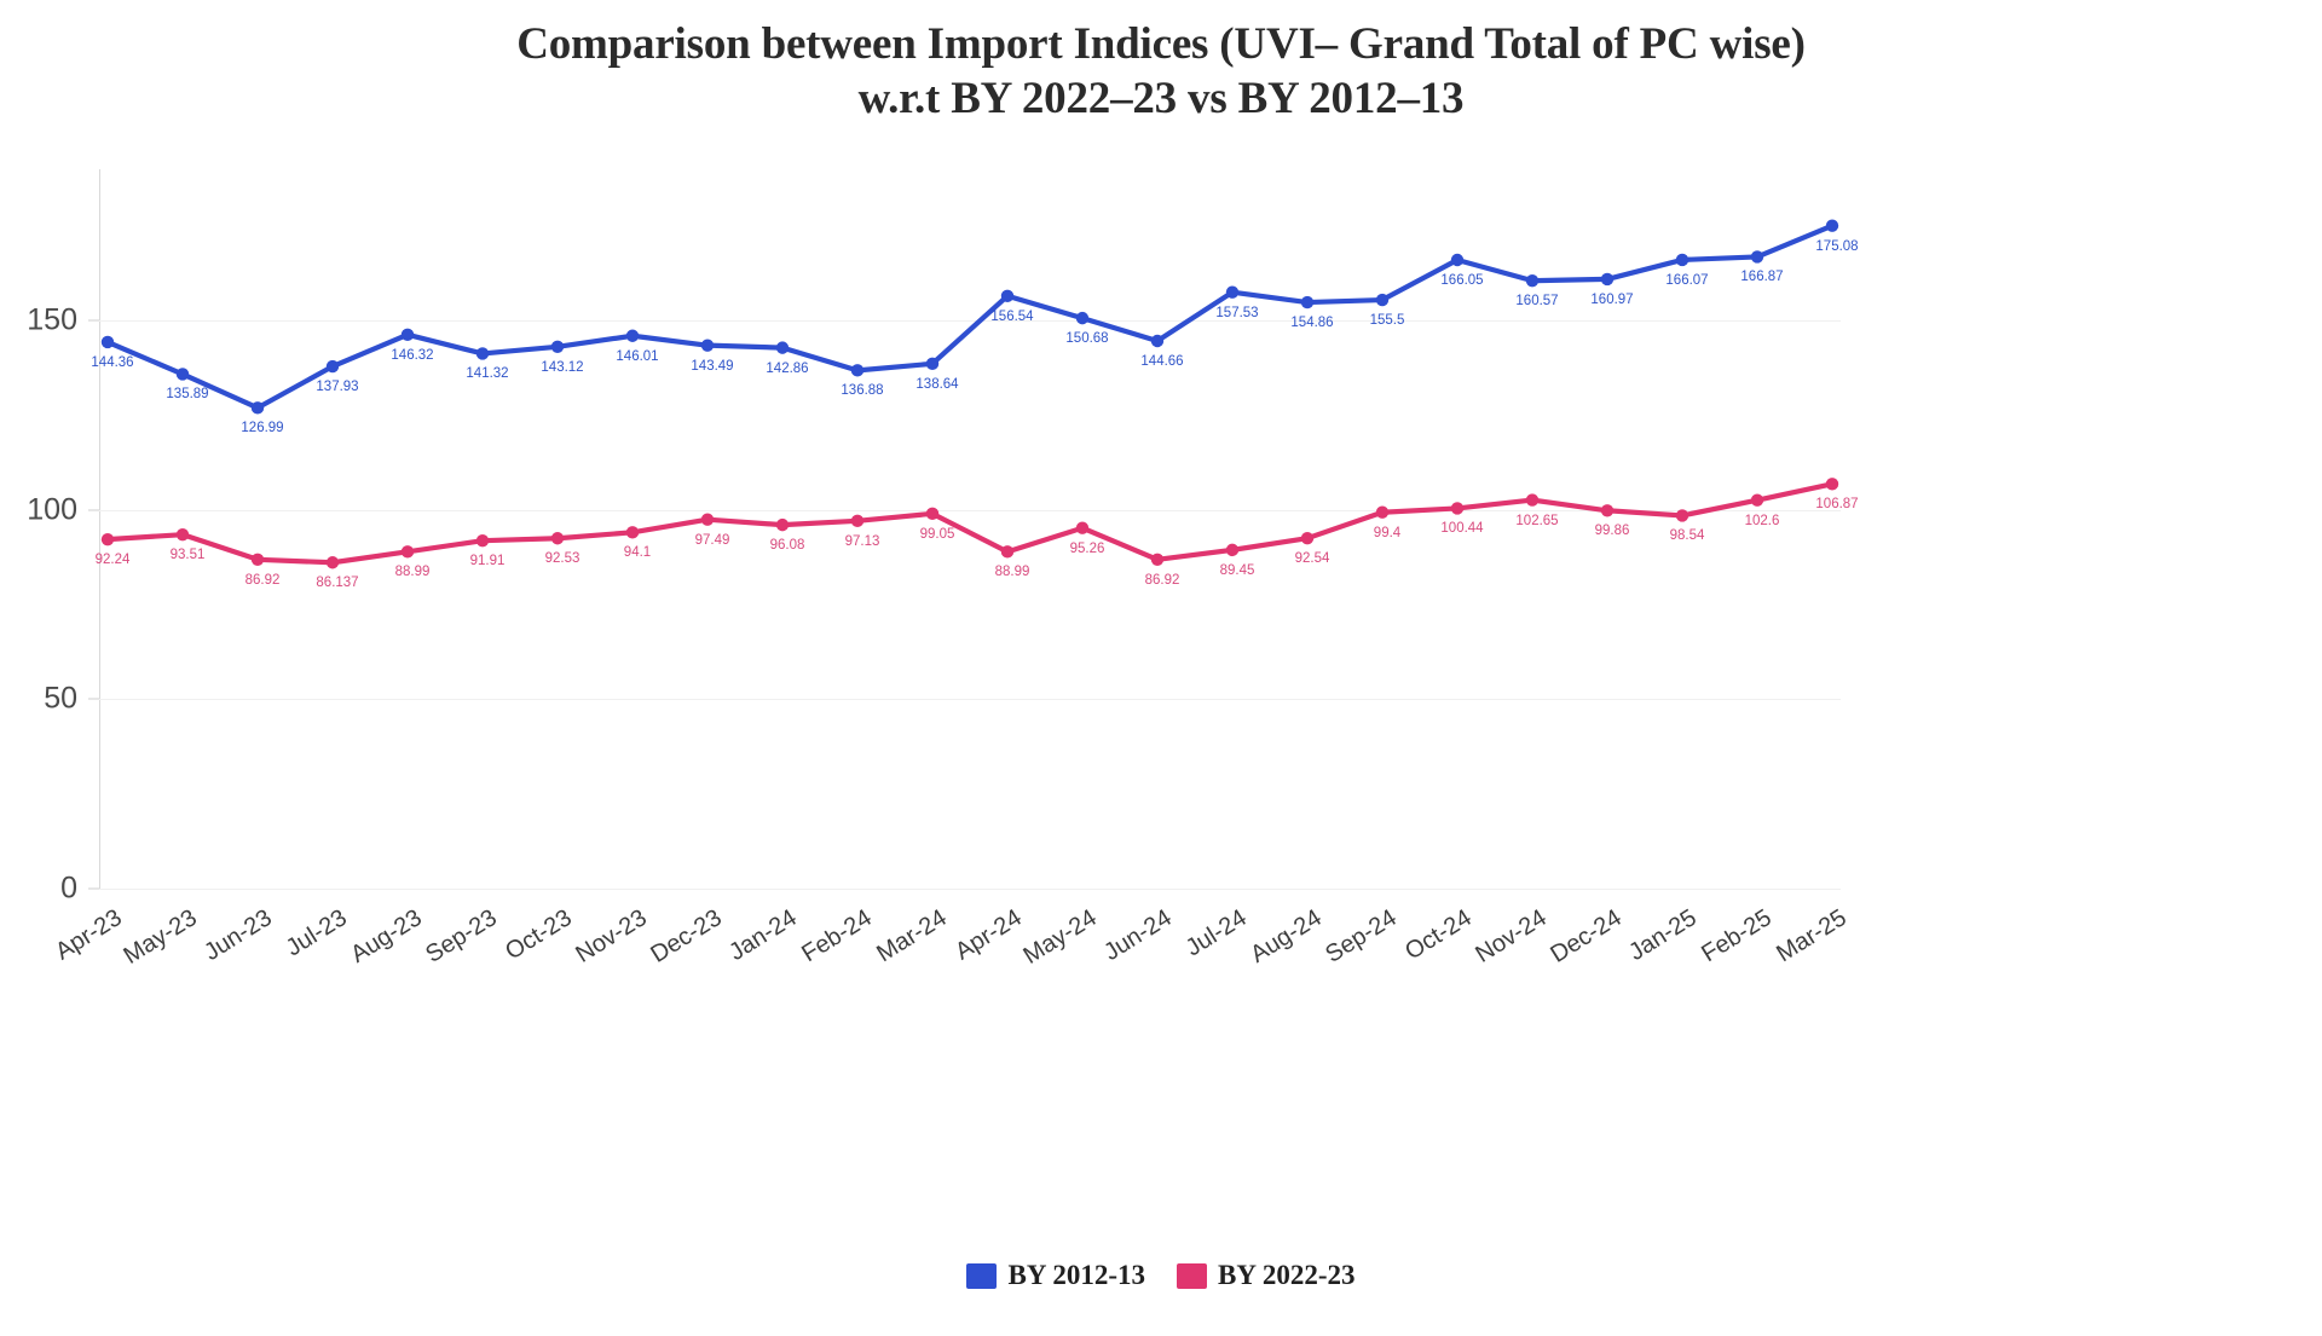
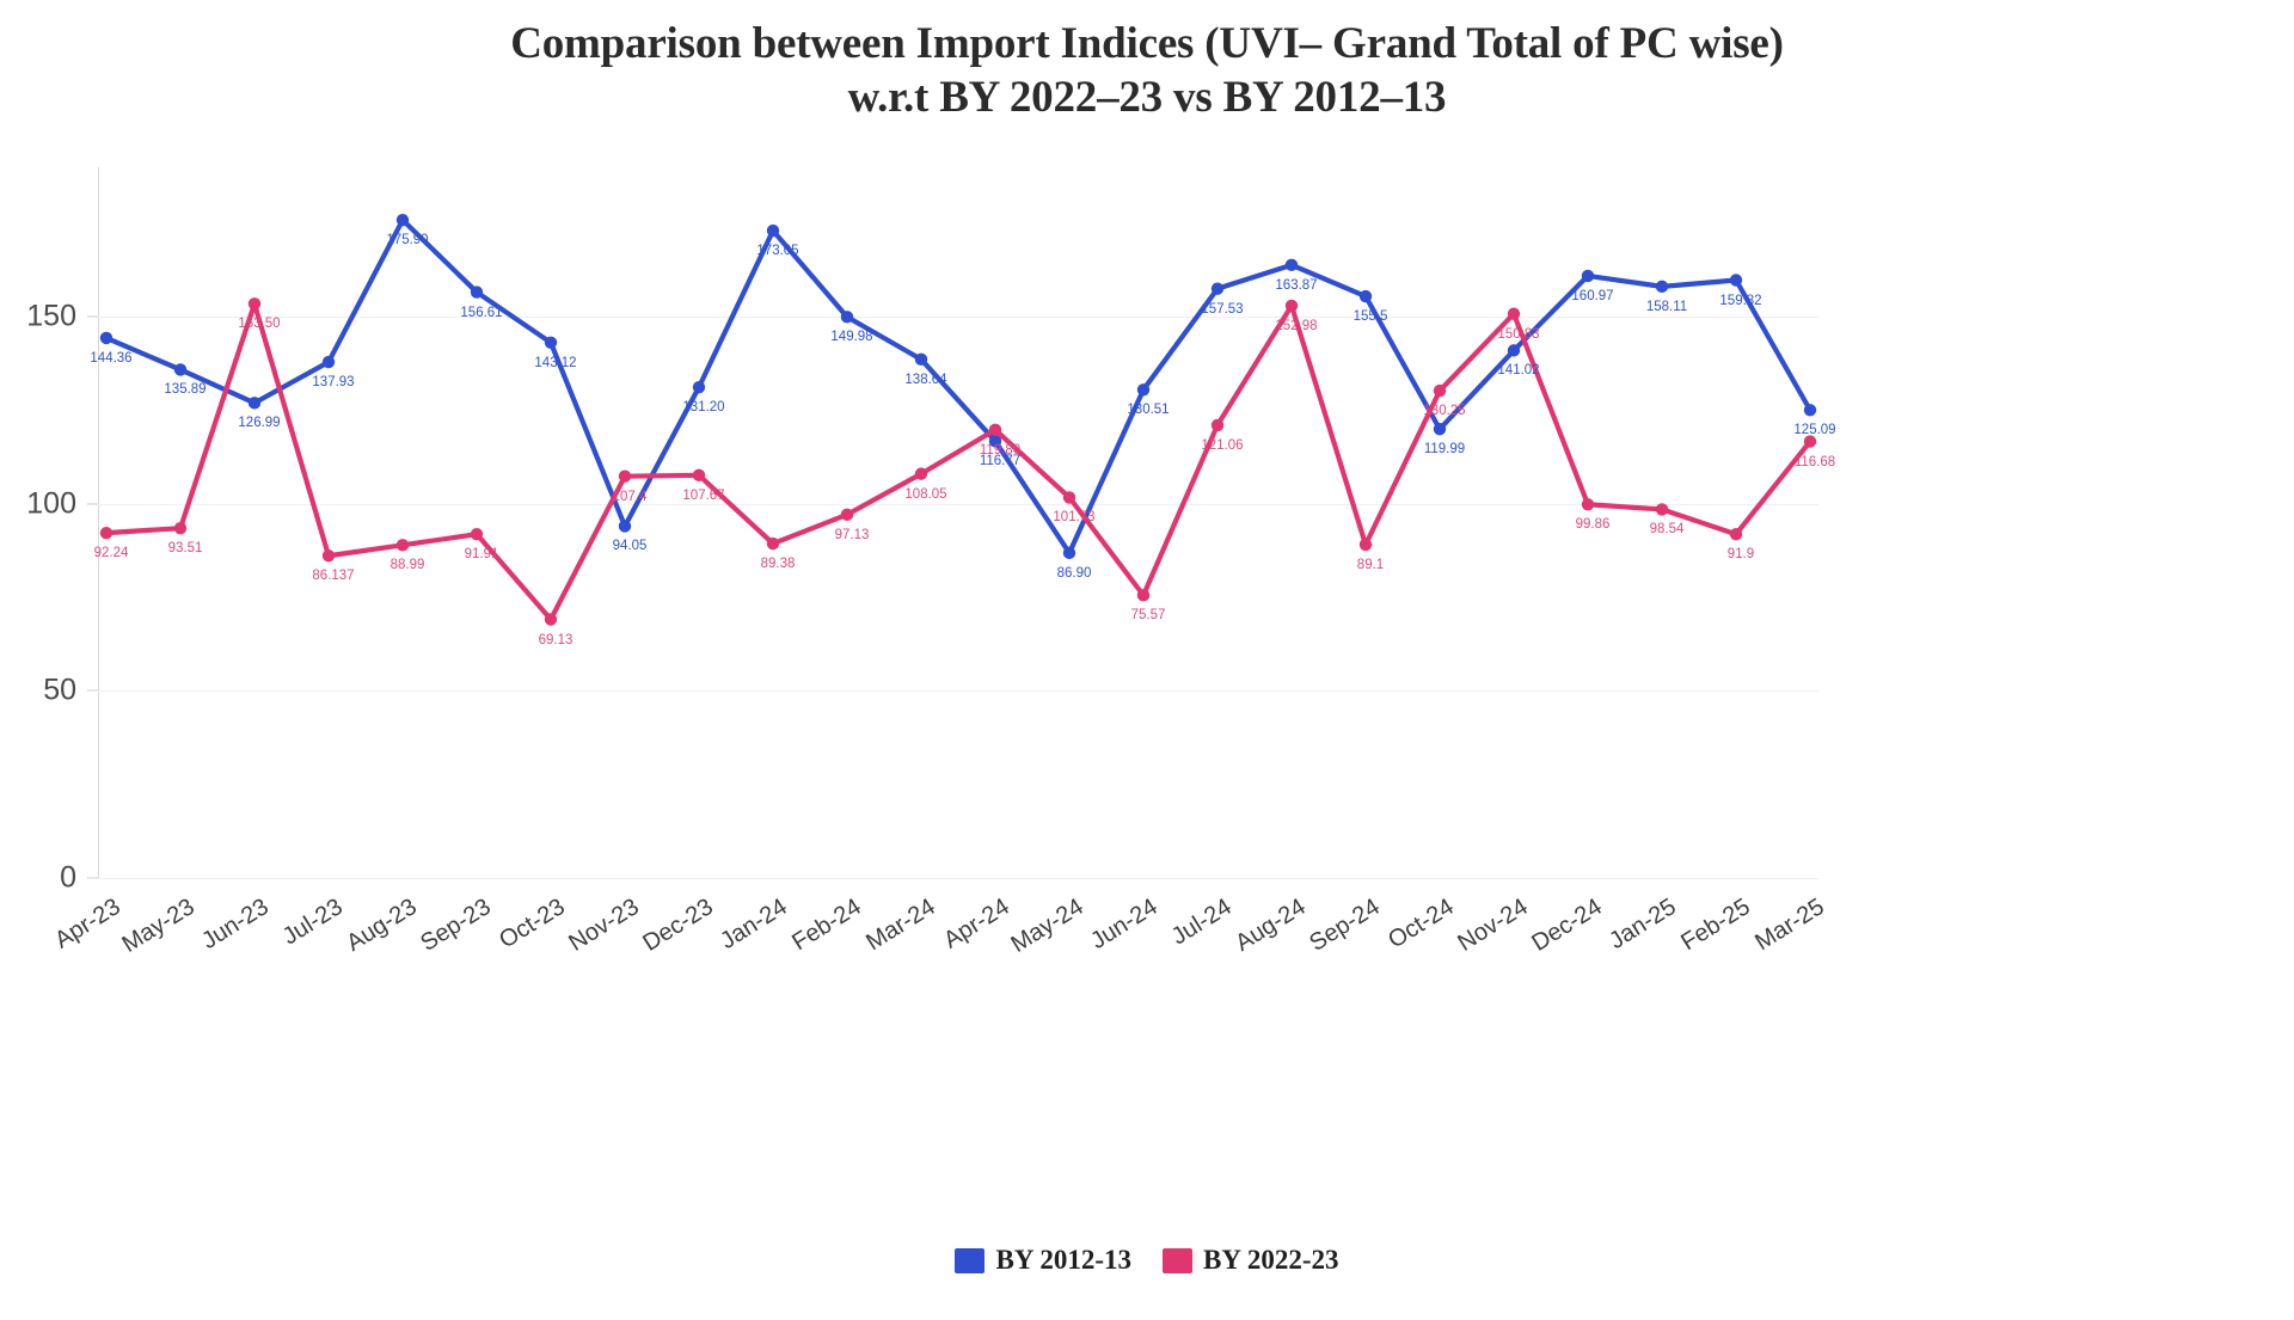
BY 2022-23/Jun-23: 86.92 -> 153.50
BY 2012-13/Aug-23: 146.32 -> 175.90
BY 2012-13/Sep-23: 141.32 -> 156.61
BY 2022-23/Oct-23: 92.53 -> 69.13
BY 2012-13/Nov-23: 146.01 -> 94.05
BY 2022-23/Nov-23: 94.1 -> 107.4
BY 2012-13/Dec-23: 143.49 -> 131.20
BY 2022-23/Dec-23: 97.49 -> 107.67
BY 2012-13/Jan-24: 142.86 -> 173.05
BY 2022-23/Jan-24: 96.08 -> 89.38
BY 2012-13/Feb-24: 136.88 -> 149.98
BY 2022-23/Mar-24: 99.05 -> 108.05
BY 2012-13/Apr-24: 156.54 -> 116.77
BY 2022-23/Apr-24: 88.99 -> 119.80
BY 2012-13/May-24: 150.68 -> 86.90
BY 2022-23/May-24: 95.26 -> 101.73
BY 2012-13/Jun-24: 144.66 -> 130.51
BY 2022-23/Jun-24: 86.92 -> 75.57
BY 2022-23/Jul-24: 89.45 -> 121.06
BY 2012-13/Aug-24: 154.86 -> 163.87
BY 2022-23/Aug-24: 92.54 -> 152.98
BY 2022-23/Sep-24: 99.4 -> 89.1
BY 2012-13/Oct-24: 166.05 -> 119.99
BY 2022-23/Oct-24: 100.44 -> 130.25
BY 2012-13/Nov-24: 160.57 -> 141.02
BY 2022-23/Nov-24: 102.65 -> 150.83
BY 2012-13/Jan-25: 166.07 -> 158.11
BY 2012-13/Feb-25: 166.87 -> 159.82
BY 2022-23/Feb-25: 102.6 -> 91.9
BY 2012-13/Mar-25: 175.08 -> 125.09
BY 2022-23/Mar-25: 106.87 -> 116.68
